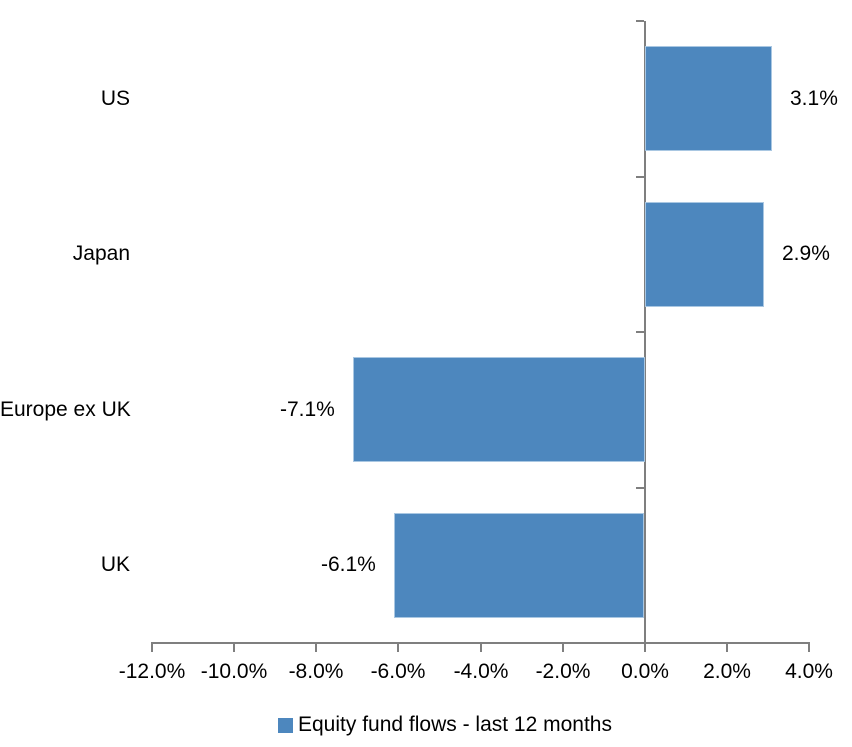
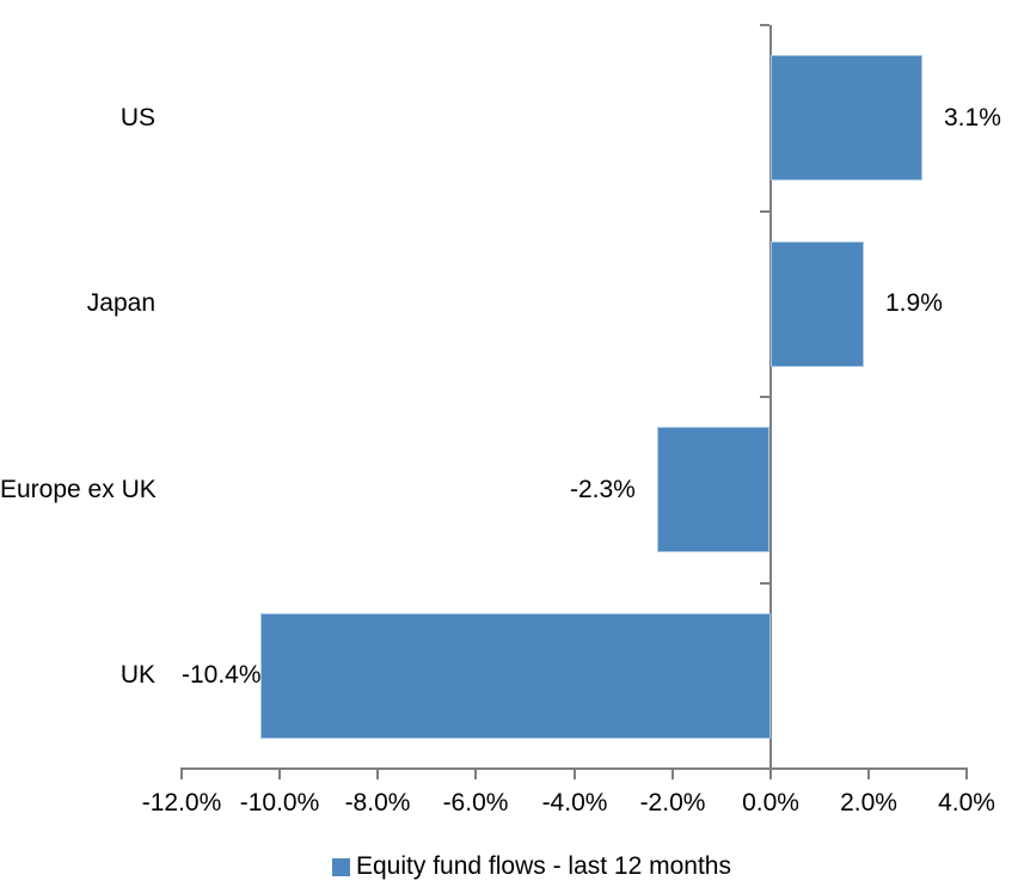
Japan: 2.9% -> 1.9%
Europe ex UK: -7.1% -> -2.3%
UK: -6.1% -> -10.4%
